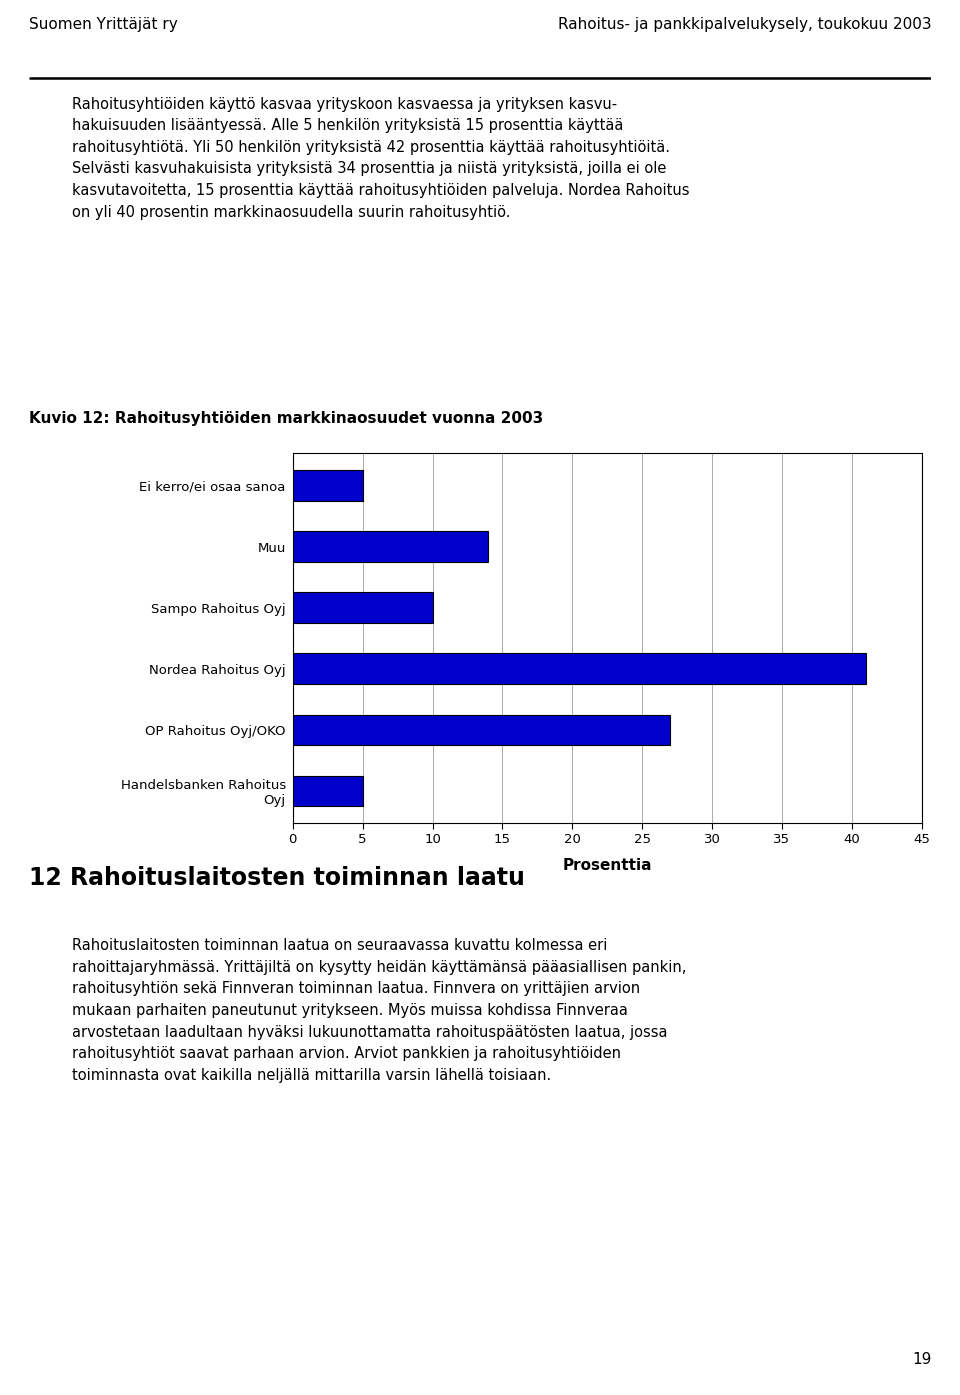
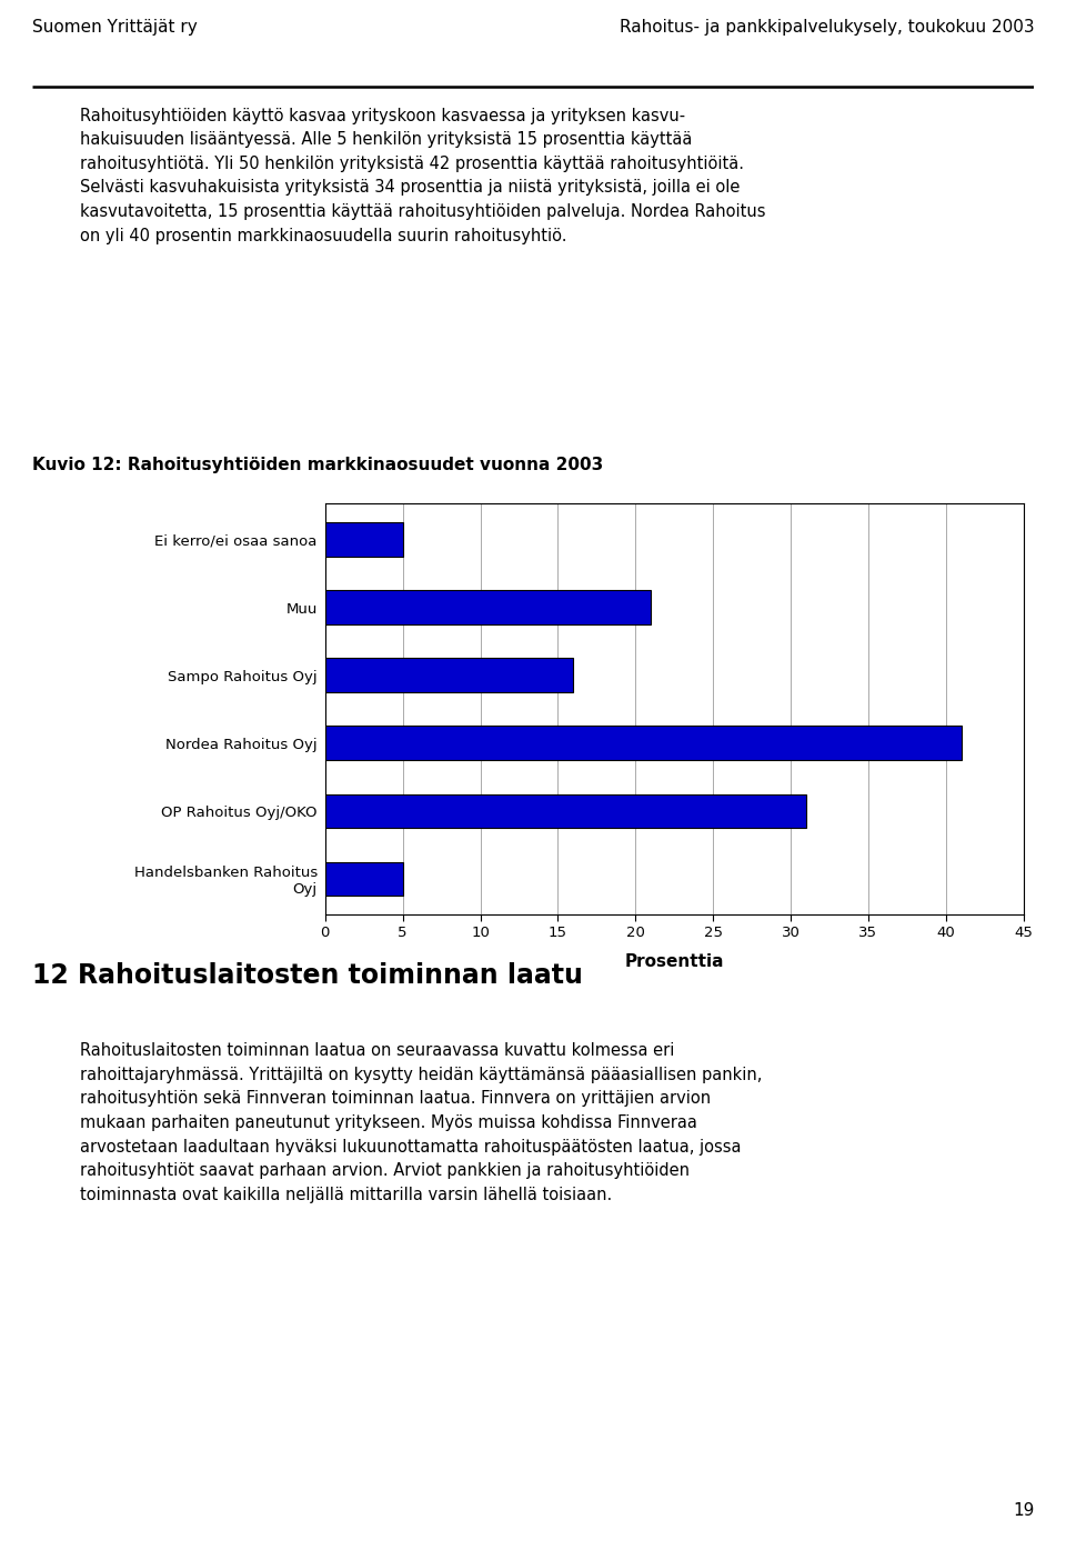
Muu: 14 -> 21
Sampo Rahoitus Oyj: 10 -> 16
OP Rahoitus Oyj/OKO: 27 -> 31
